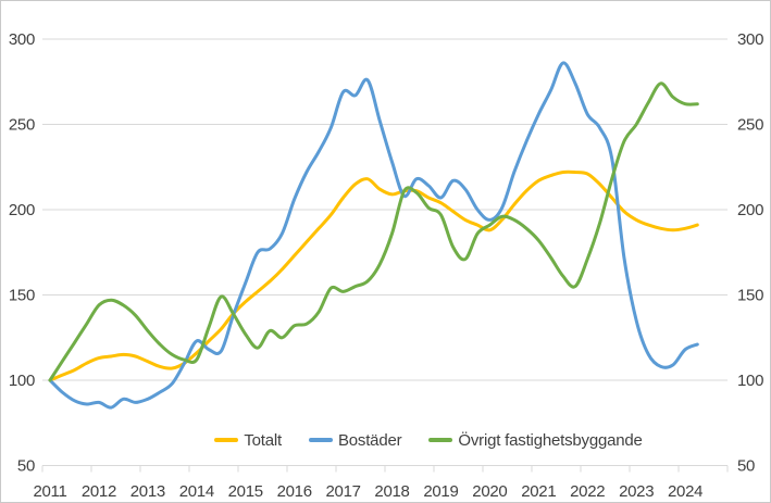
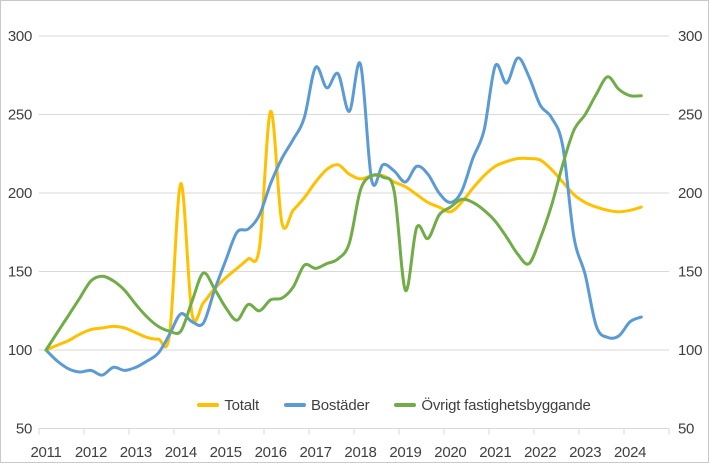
Totalt/2014: 116 -> 206
Totalt/2016: 173 -> 252
Bostäder/2017: 269 -> 280
Bostäder/2018: 228 -> 282
Övrigt fastighetsbyggande/2018: 186 -> 202
Övrigt fastighetsbyggande/2019: 197 -> 138
Bostäder/2021: 256 -> 281
Bostäder/2023: 135 -> 148
